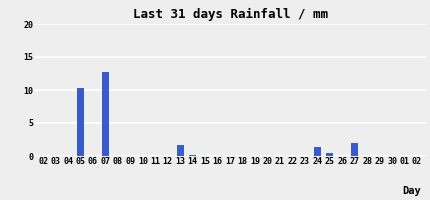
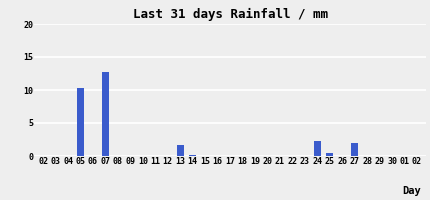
24: 1.4 -> 2.2
